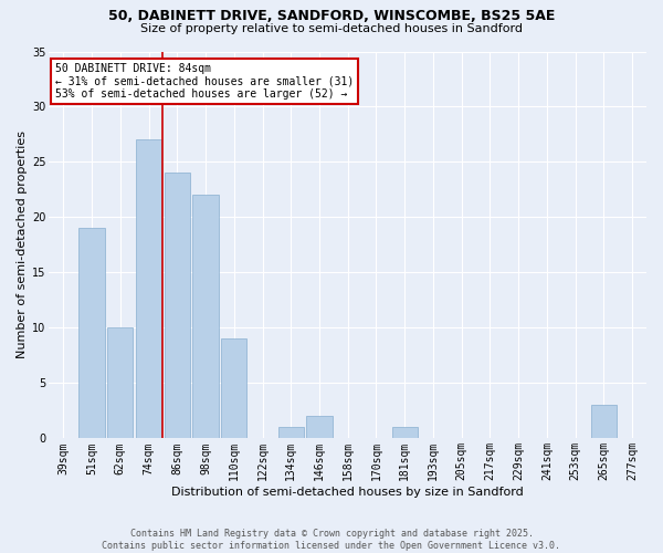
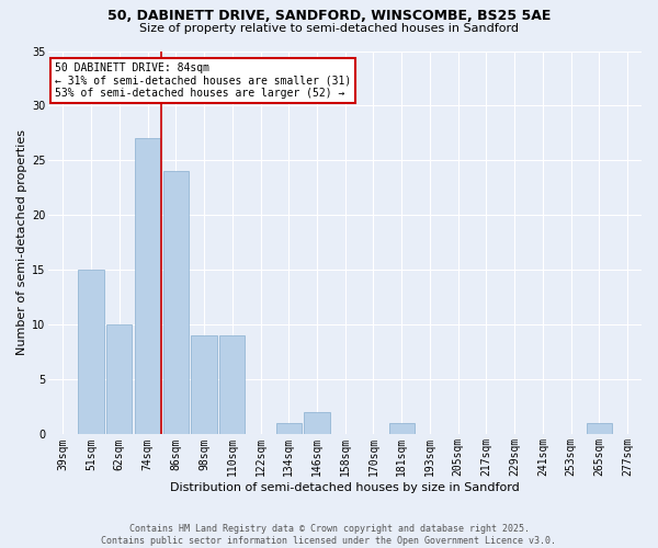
51sqm: 19 -> 15
98sqm: 22 -> 9
265sqm: 3 -> 1
